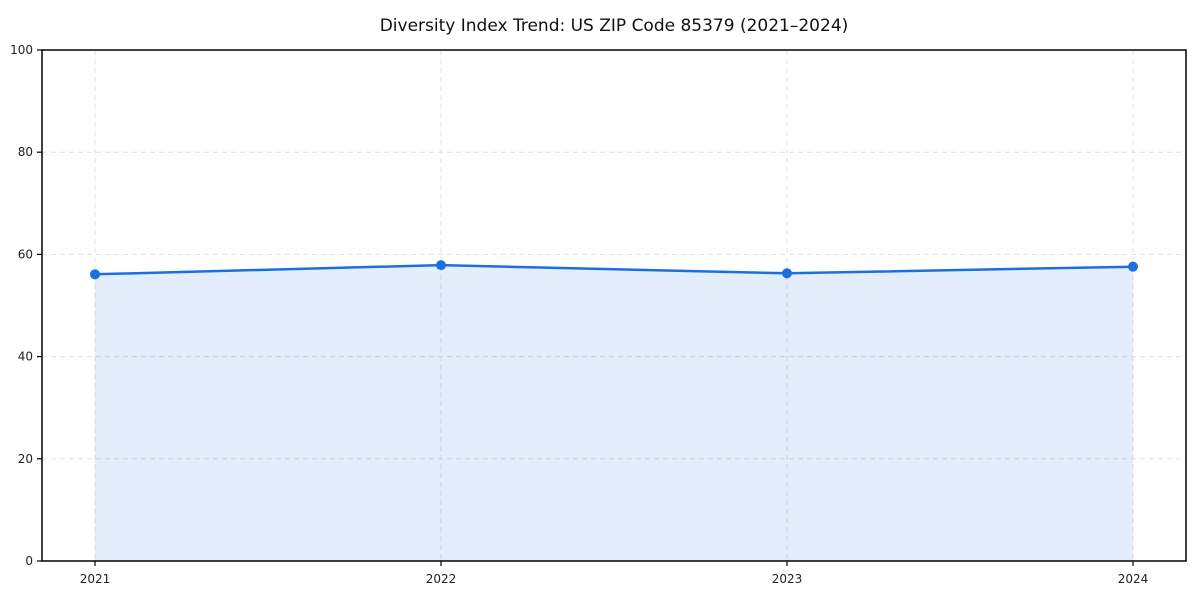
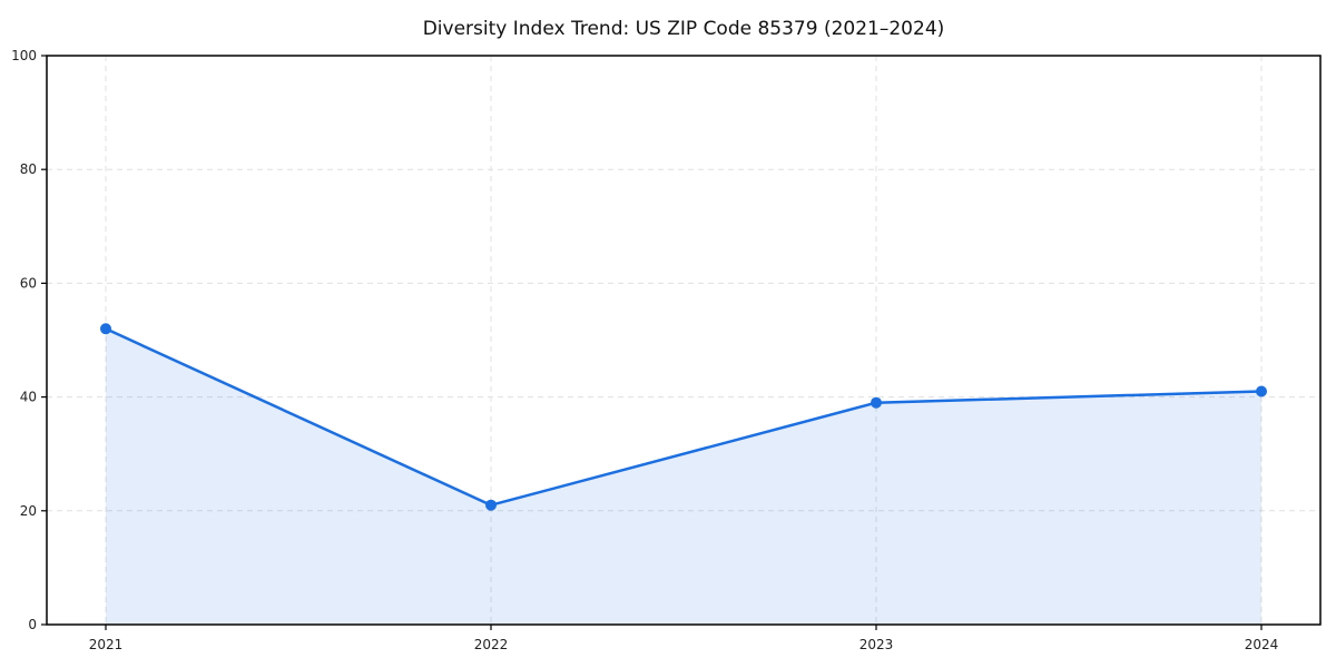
2021: 56 -> 52
2022: 58 -> 21
2023: 56 -> 39
2024: 58 -> 41
